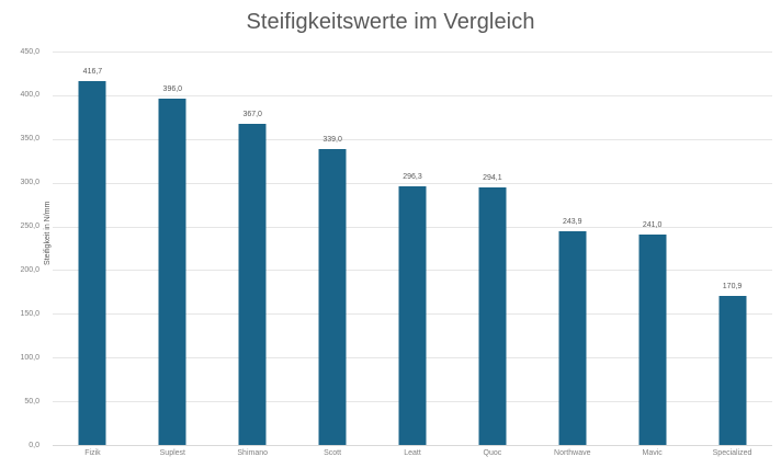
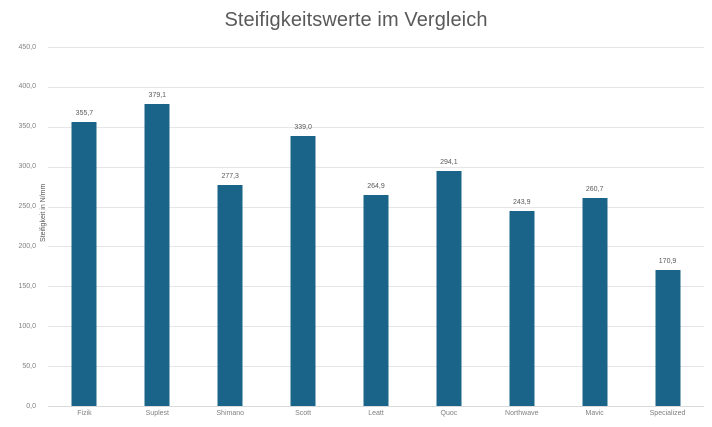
Fizik: 416,7 -> 355,7
Suplest: 396,0 -> 379,1
Shimano: 367,0 -> 277,3
Leatt: 296,3 -> 264,9
Mavic: 241,0 -> 260,7
